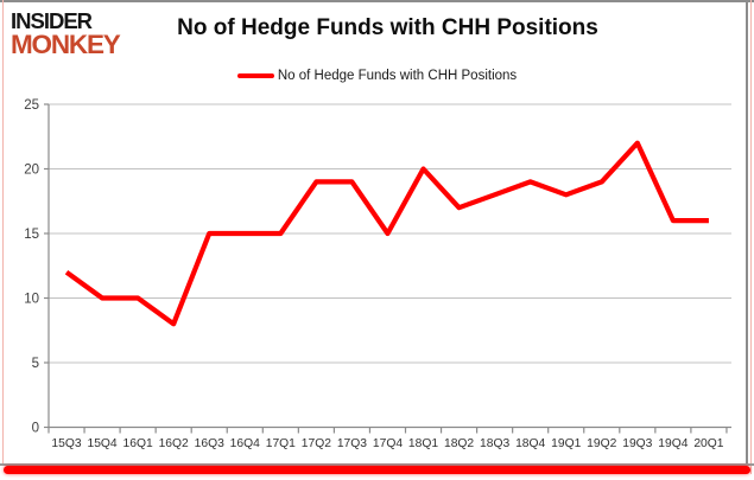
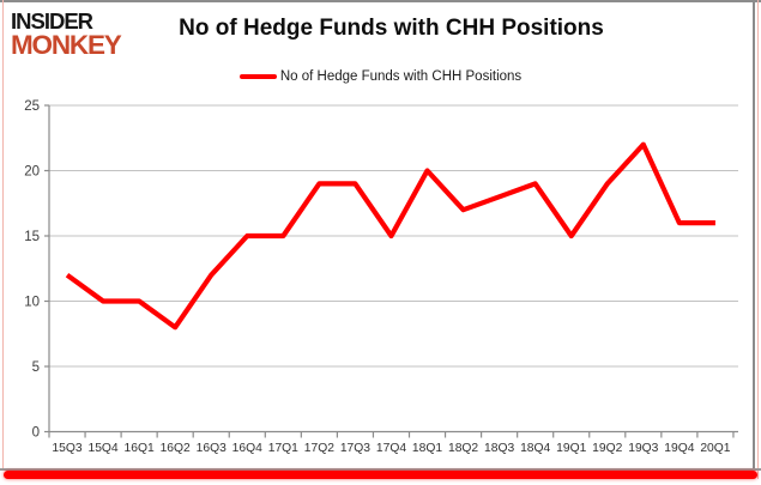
16Q3: 15 -> 12
19Q1: 18 -> 15
